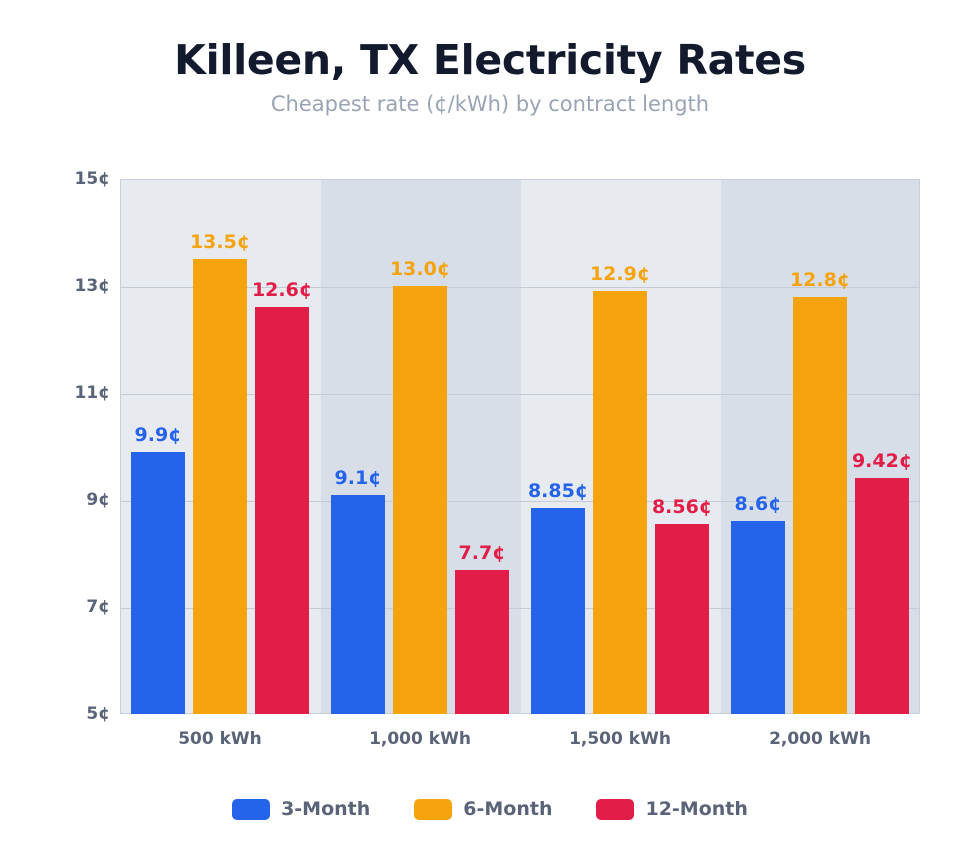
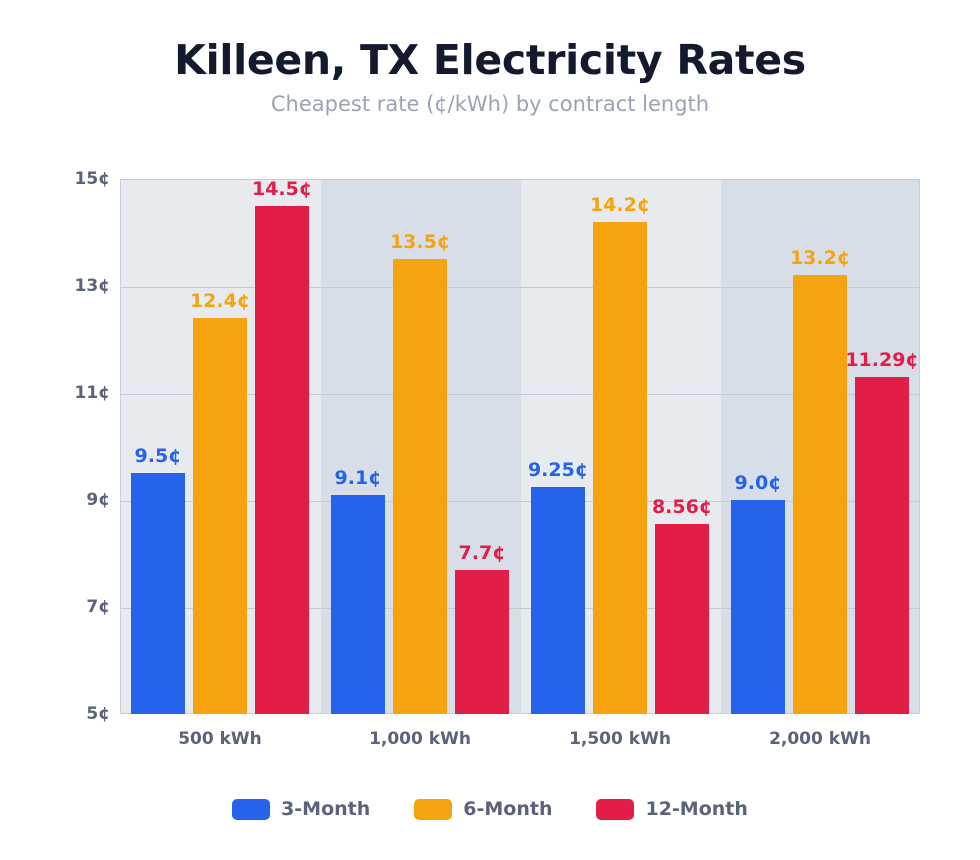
3-Month/500 kWh: 9.9 -> 9.5
6-Month/500 kWh: 13.5 -> 12.4
12-Month/500 kWh: 12.6 -> 14.5
6-Month/1,000 kWh: 13.0 -> 13.5
3-Month/1,500 kWh: 8.85 -> 9.25
6-Month/1,500 kWh: 12.9 -> 14.2
3-Month/2,000 kWh: 8.6 -> 9.0
6-Month/2,000 kWh: 12.8 -> 13.2
12-Month/2,000 kWh: 9.42 -> 11.29
